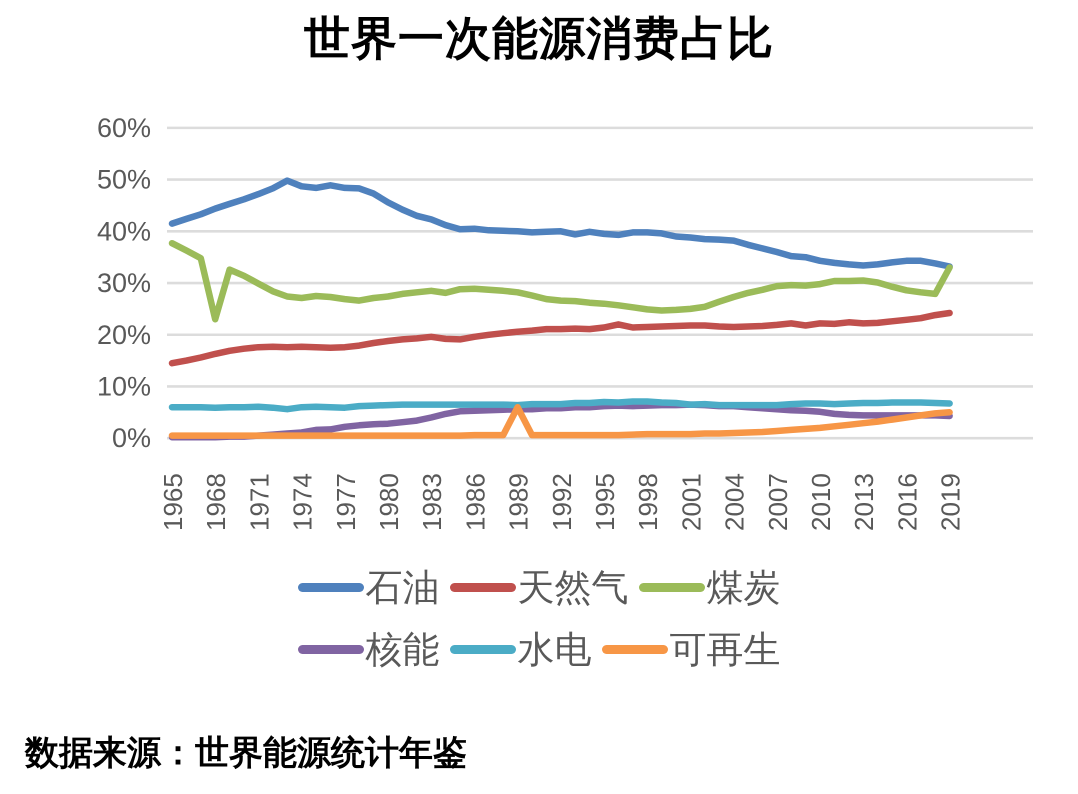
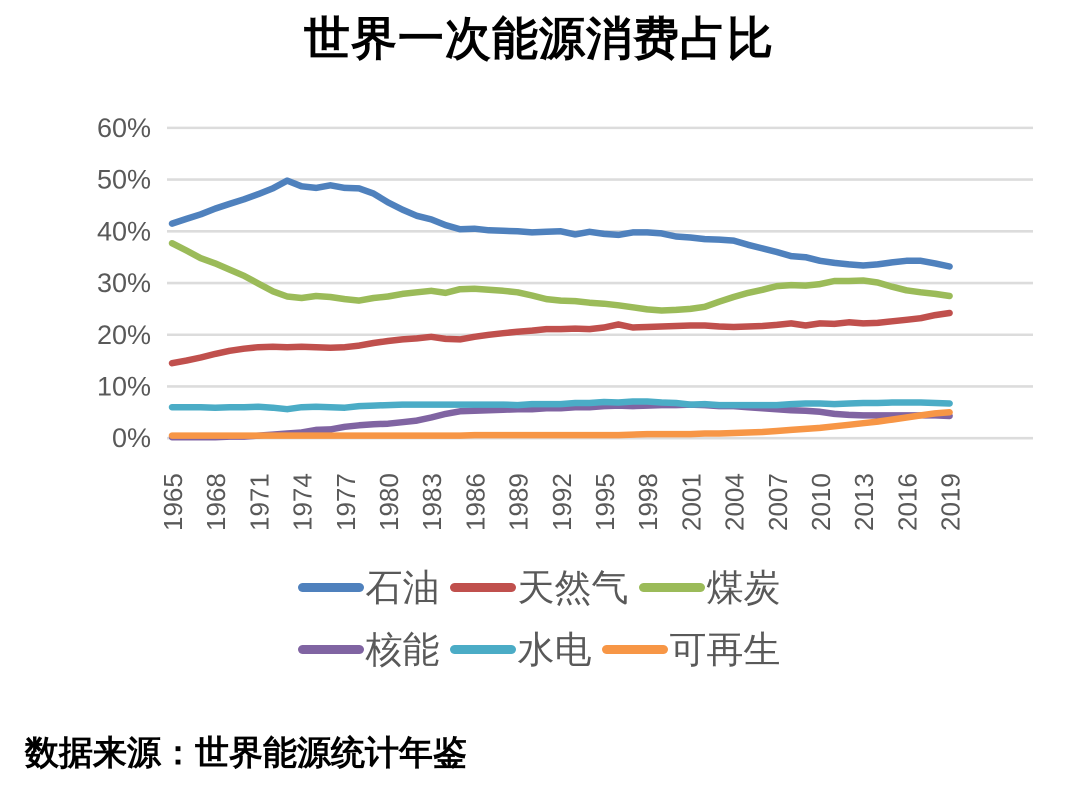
煤炭/1968: 23% -> 34%
可再生/1989: 6% -> 1%
煤炭/2019: 33% -> 28%
